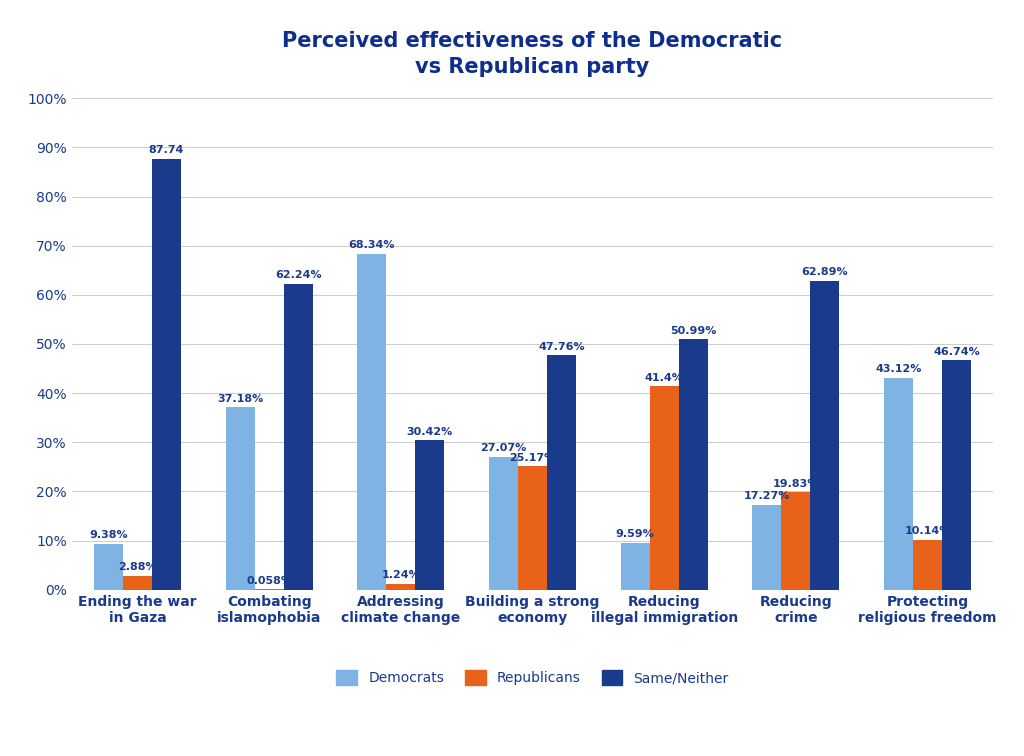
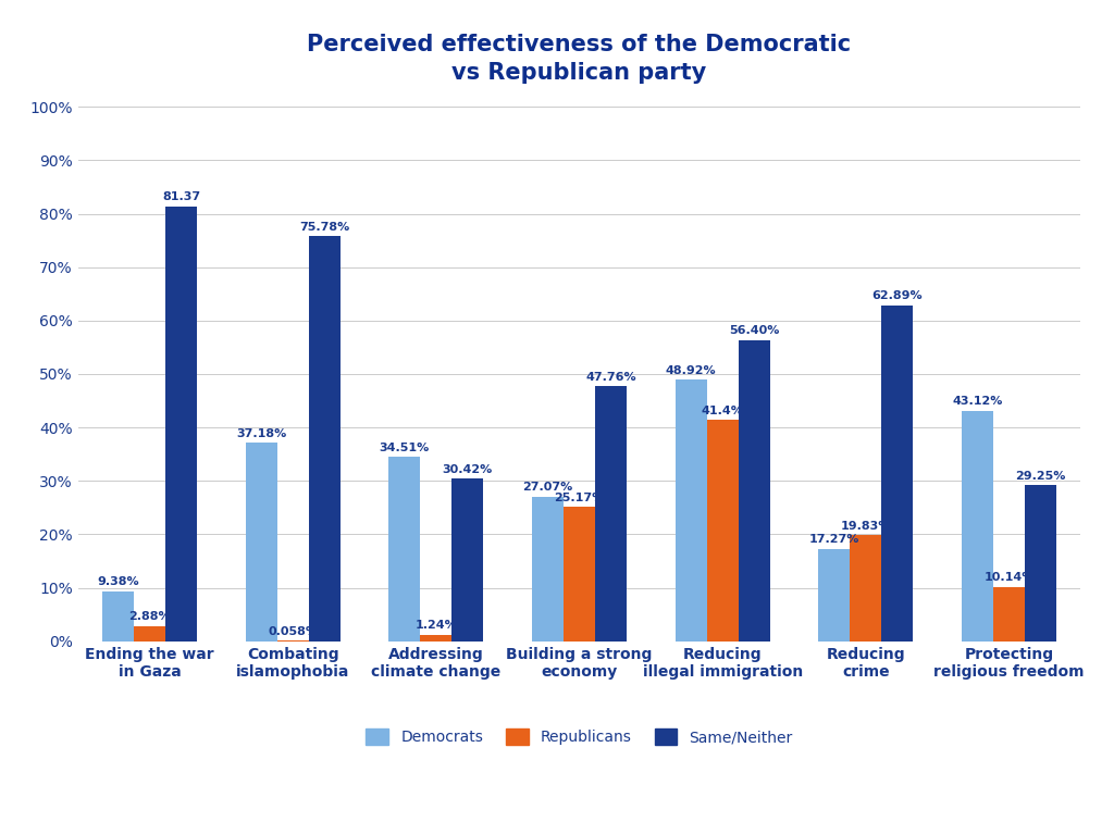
Same/Neither/Ending the war in Gaza: 87.74 -> 81.37
Same/Neither/Combating islamophobia: 62.24% -> 75.78%
Democrats/Addressing climate change: 68.34% -> 34.51%
Democrats/Reducing illegal immigration: 9.59% -> 48.92%
Same/Neither/Reducing illegal immigration: 50.99% -> 56.40%
Same/Neither/Protecting religious freedom: 46.74% -> 29.25%
